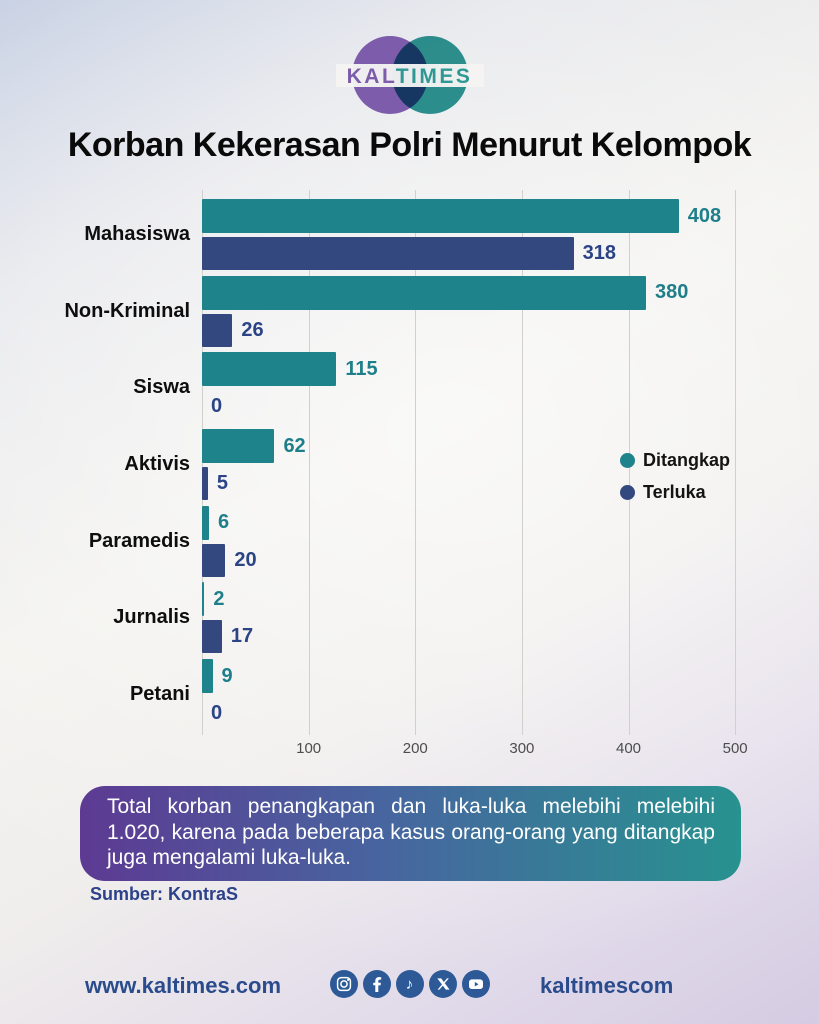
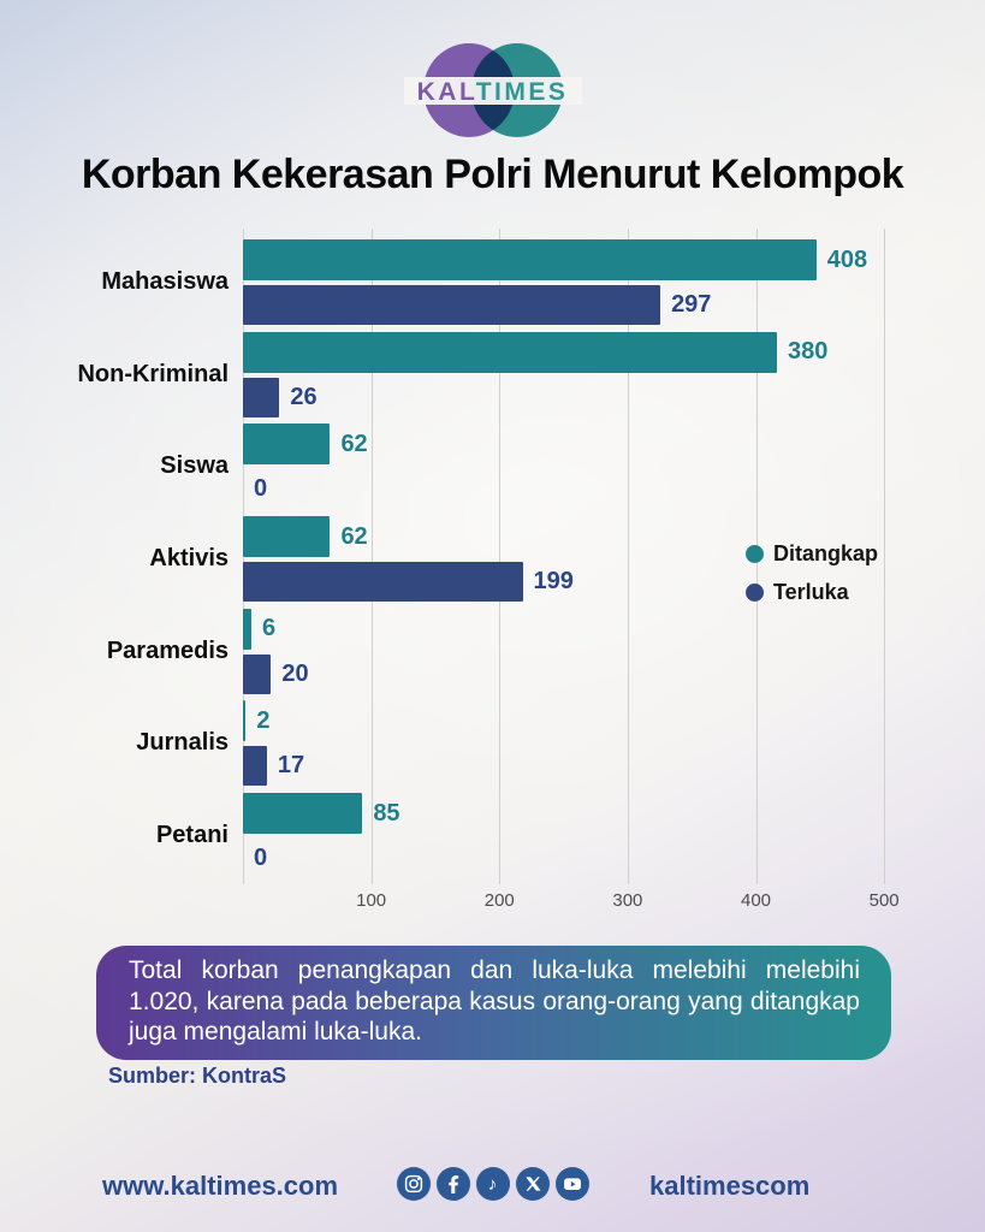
Terluka/Mahasiswa: 318 -> 297
Ditangkap/Siswa: 115 -> 62
Terluka/Aktivis: 5 -> 199
Ditangkap/Petani: 9 -> 85
